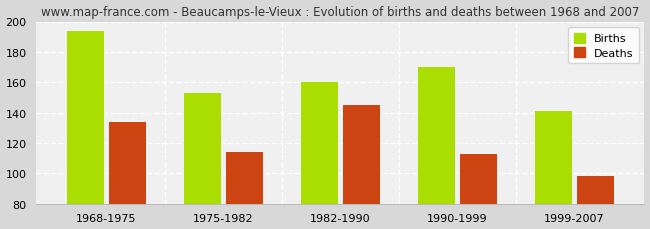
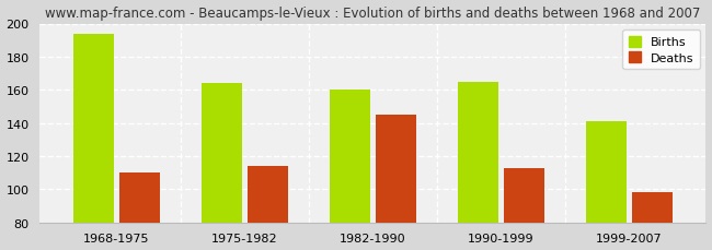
Deaths/1968-1975: 134 -> 110
Births/1975-1982: 153 -> 164
Births/1990-1999: 170 -> 165
